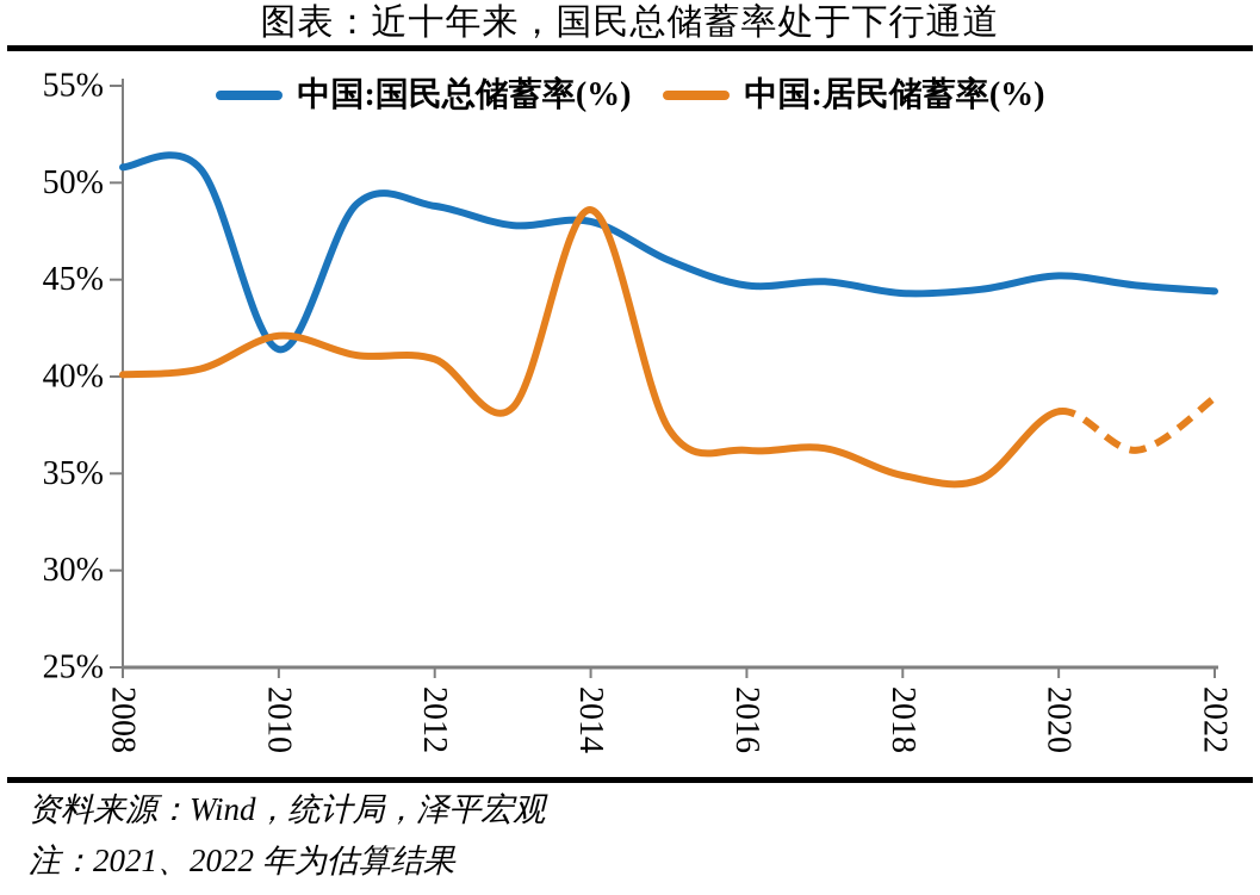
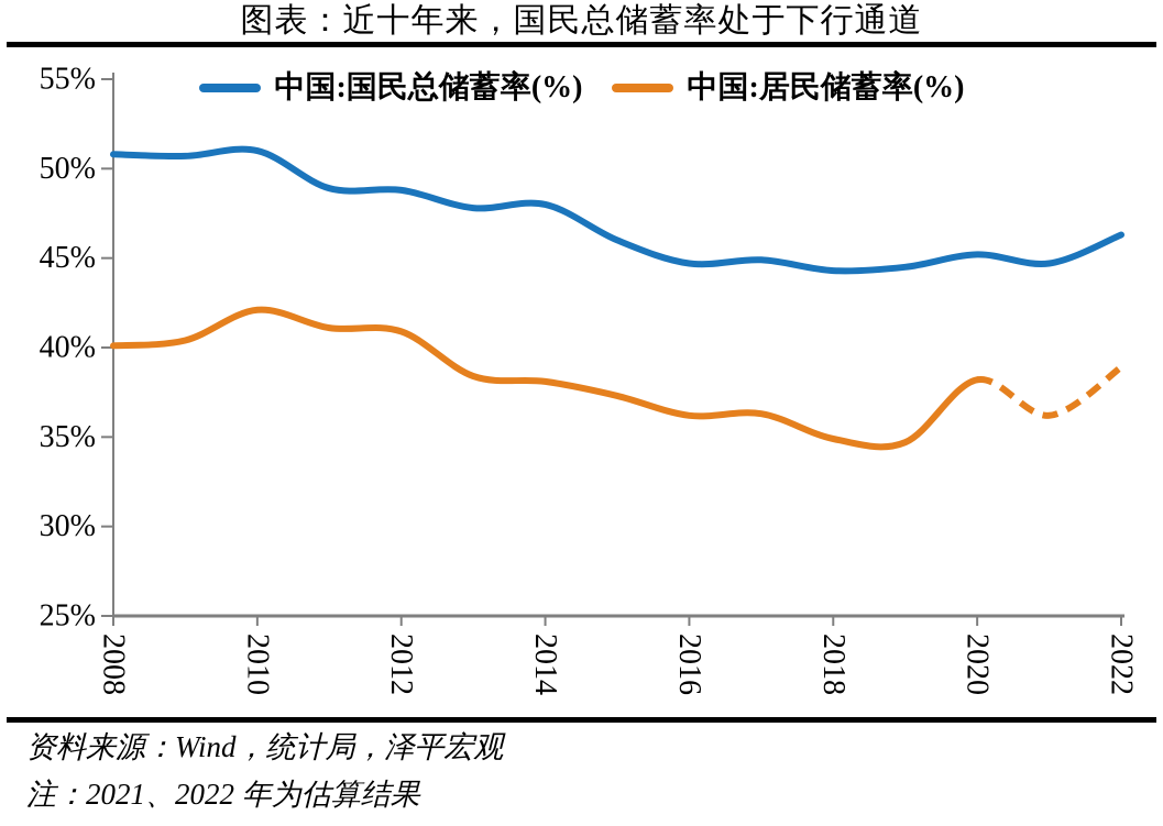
中国:国民总储蓄率(%)/2010: 41.4% -> 51.0%
中国:居民储蓄率(%)/2014: 48.6% -> 38.1%
中国:国民总储蓄率(%)/2022: 44.4% -> 46.3%
